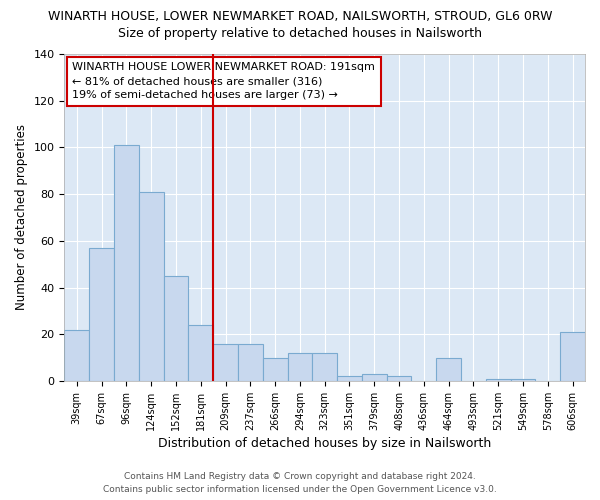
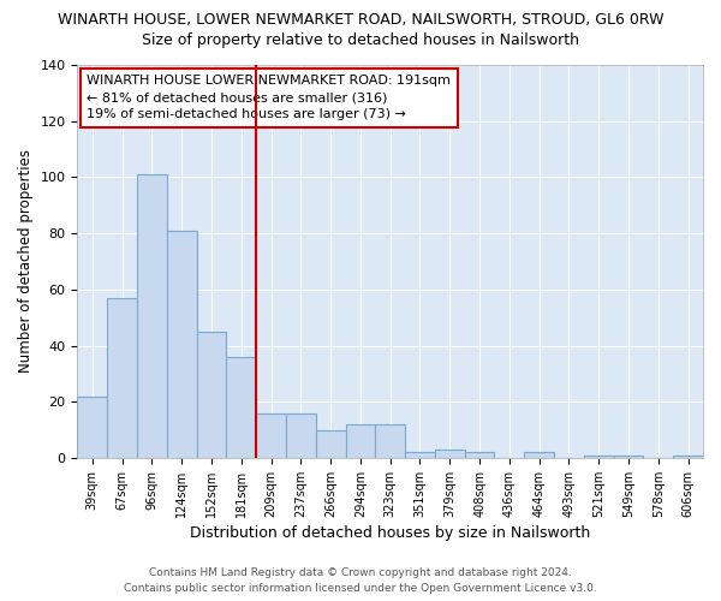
181sqm: 24 -> 36
464sqm: 10 -> 2
606sqm: 21 -> 1
